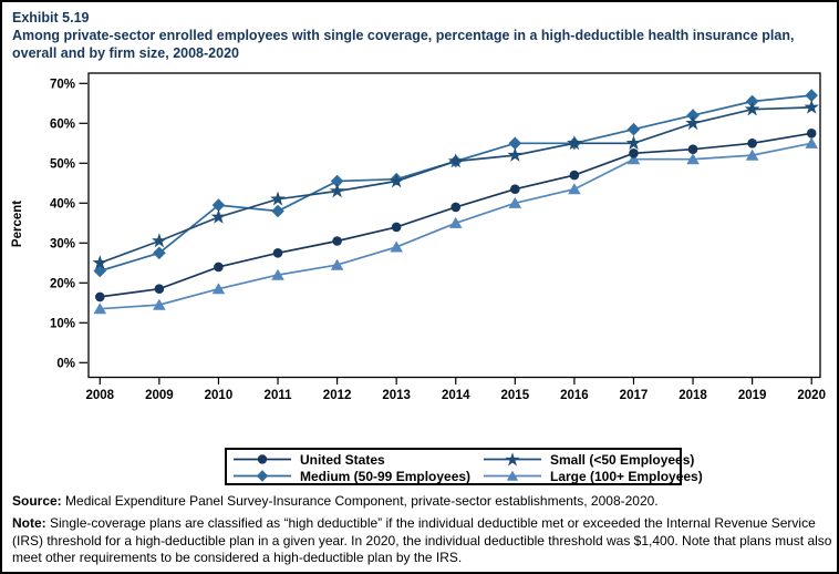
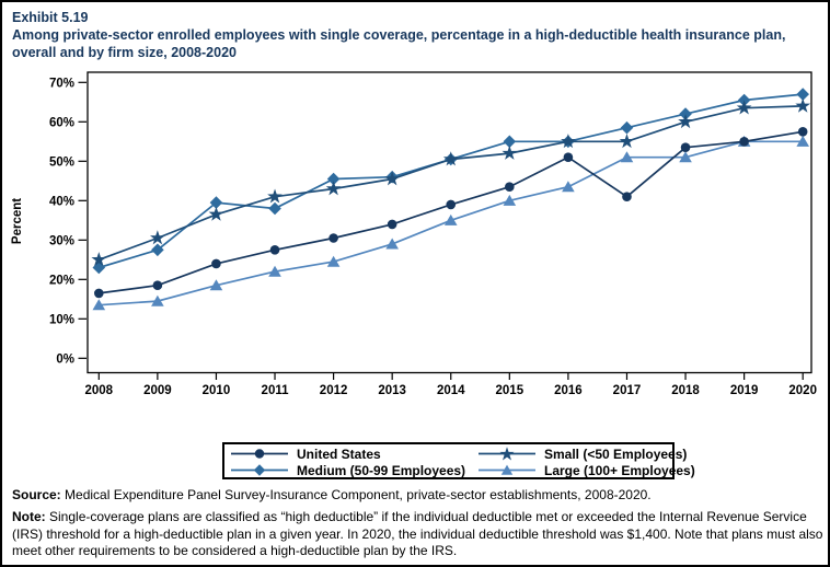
United States/2016: 47% -> 51%
United States/2017: 52% -> 41%
Large (100+ Employees)/2019: 52% -> 55%
